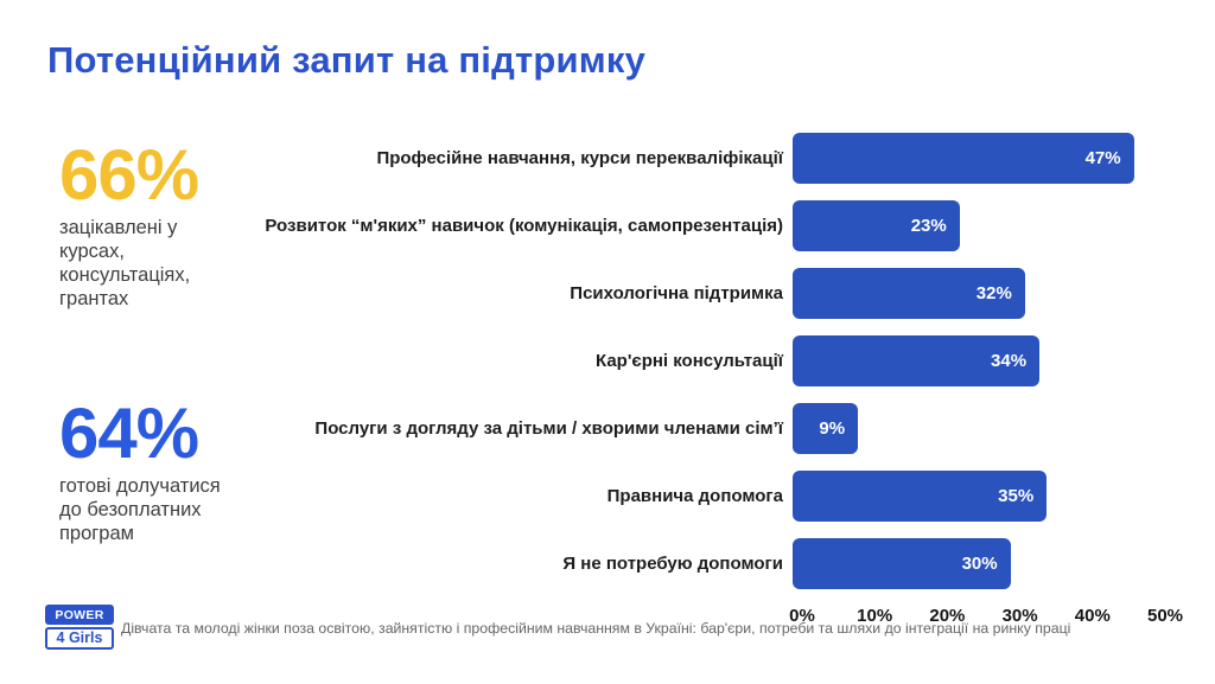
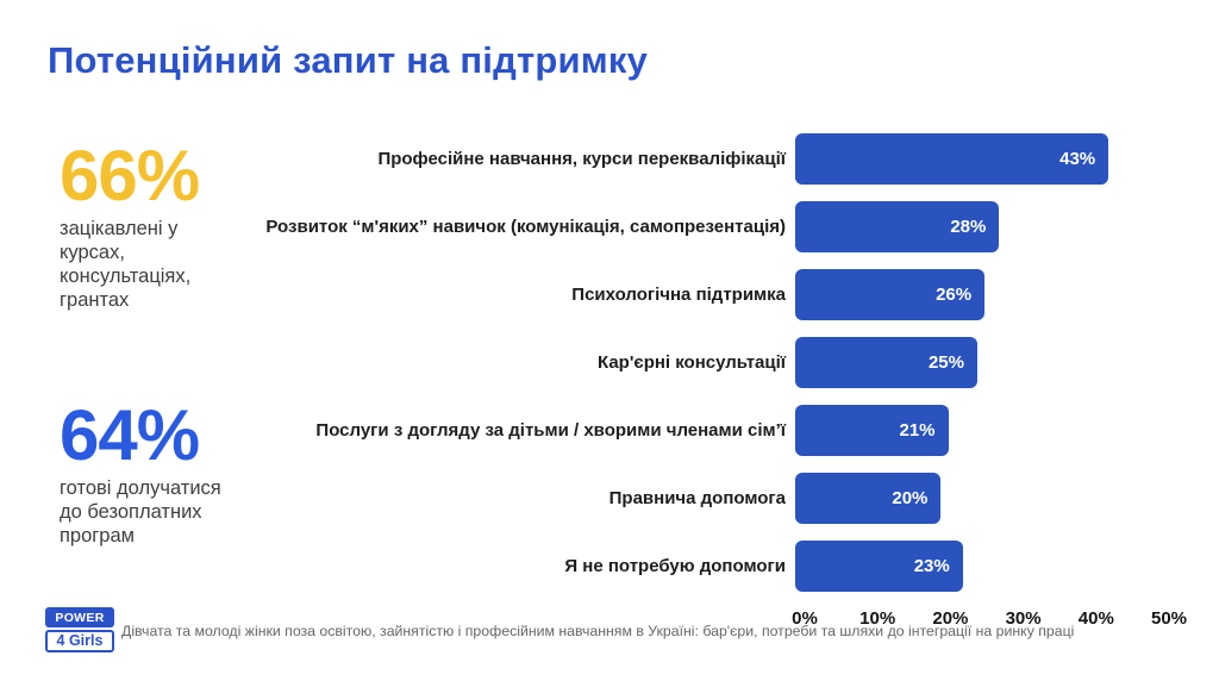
Професійне навчання, курси перекваліфікації: 47% -> 43%
Розвиток “м'яких” навичок (комунікація, самопрезентація): 23% -> 28%
Психологічна підтримка: 32% -> 26%
Кар'єрні консультації: 34% -> 25%
Послуги з догляду за дітьми / хворими членами сім’ї: 9% -> 21%
Правнича допомога: 35% -> 20%
Я не потребую допомоги: 30% -> 23%
